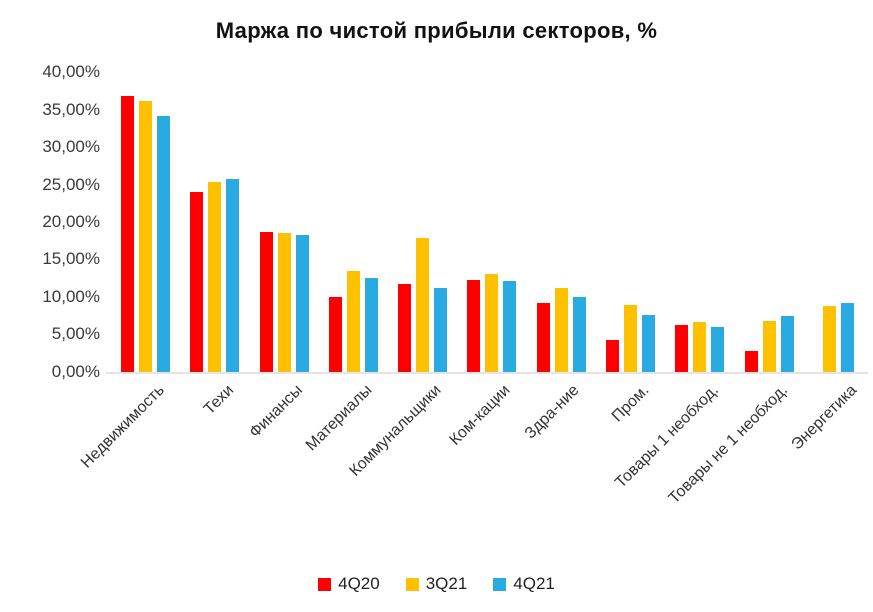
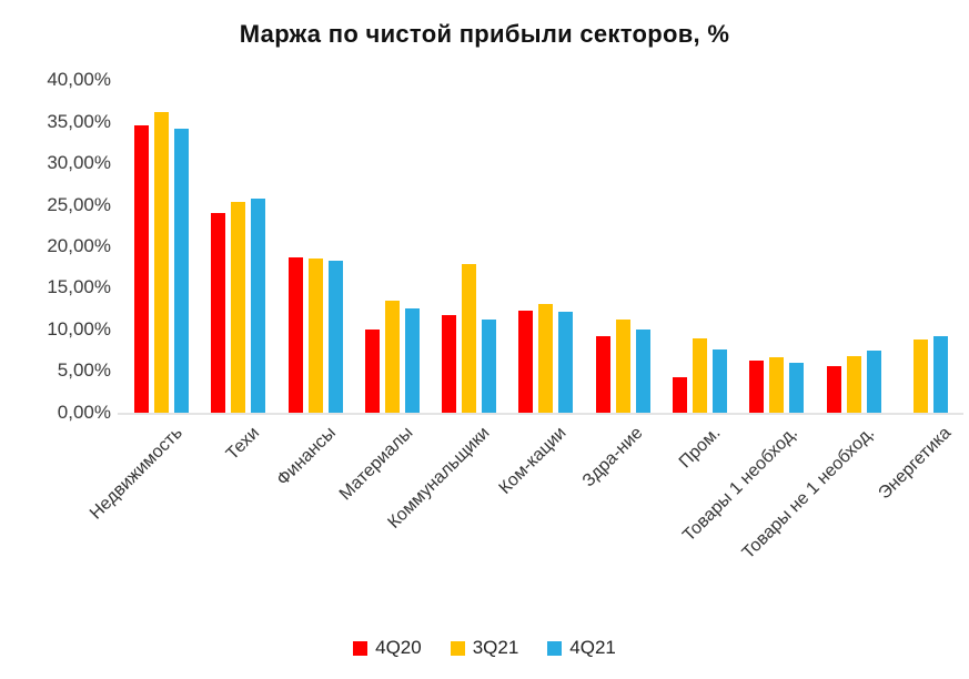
4Q20/Недвижимость: 37% -> 35%
4Q20/Товары не 1 необход.: 3% -> 6%
